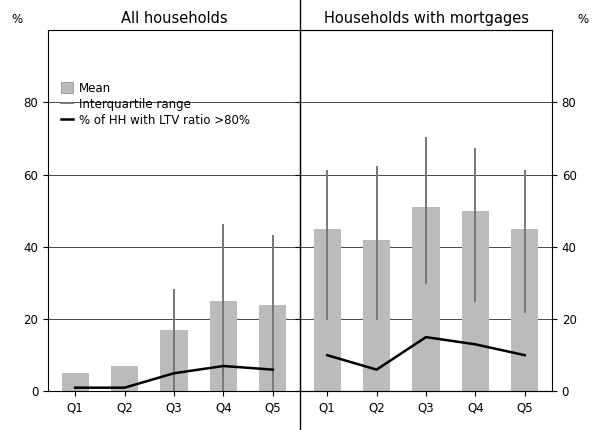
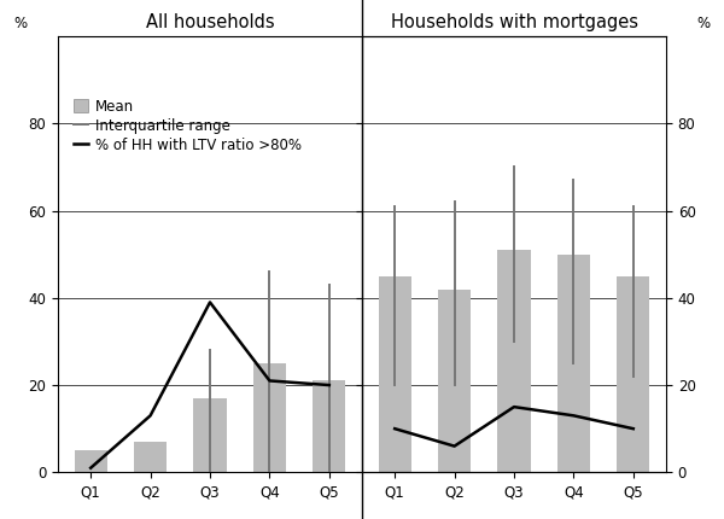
All households/% of HH with LTV ratio >80%/Q2: 1 -> 13
All households/% of HH with LTV ratio >80%/Q3: 5 -> 39
All households/% of HH with LTV ratio >80%/Q4: 7 -> 21
All households/Mean/Q5: 24 -> 21
All households/% of HH with LTV ratio >80%/Q5: 6 -> 20
